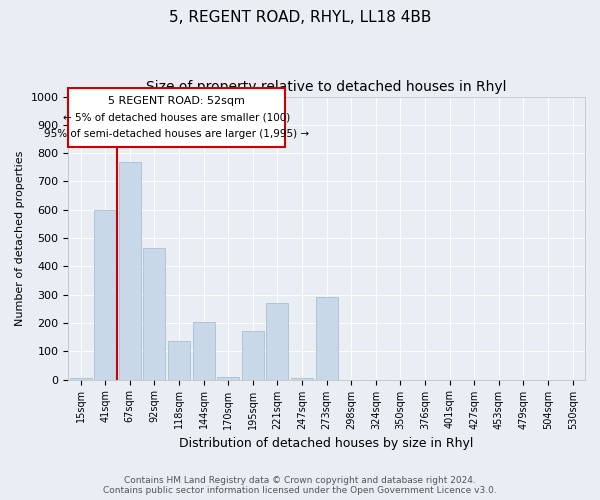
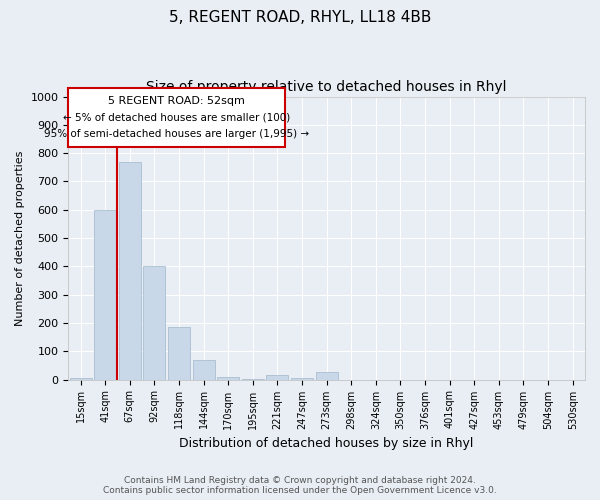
92sqm: 465 -> 400
118sqm: 135 -> 185
144sqm: 205 -> 70
195sqm: 170 -> 3
221sqm: 270 -> 15
273sqm: 290 -> 25
